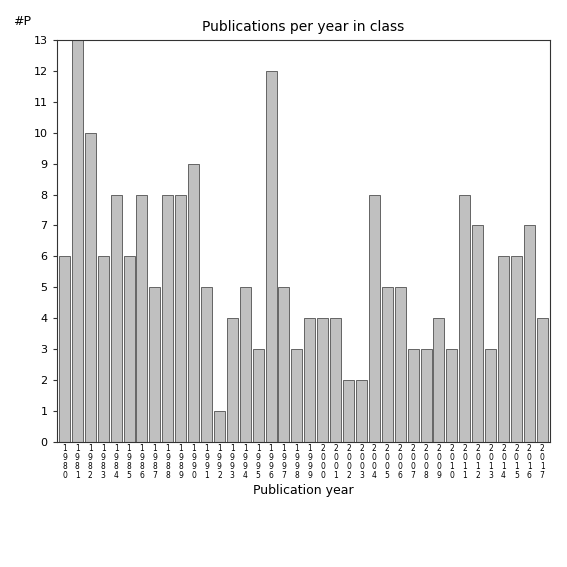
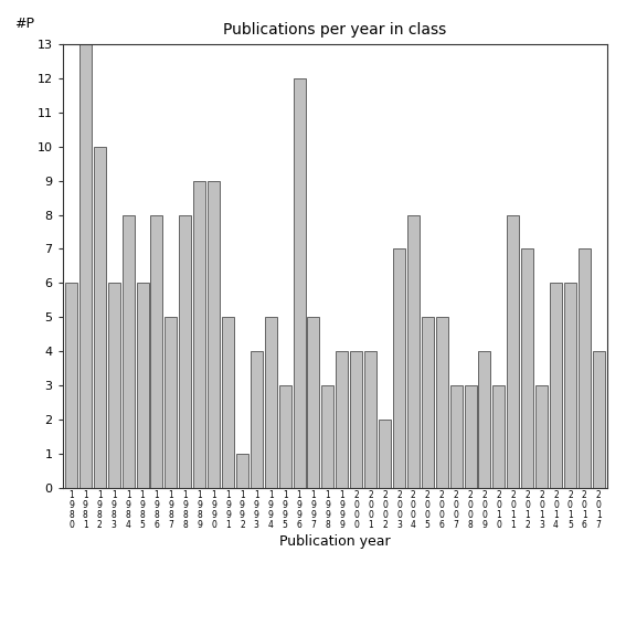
1 9 8 9: 8 -> 9
2 0 0 3: 2 -> 7
